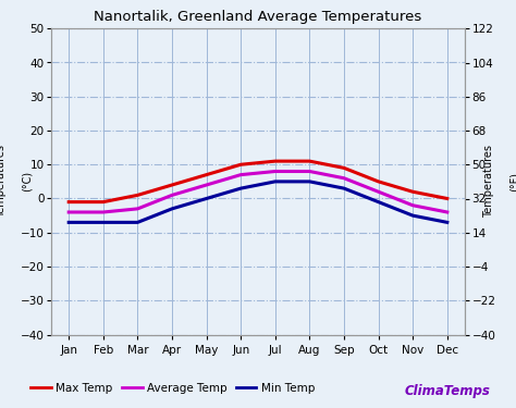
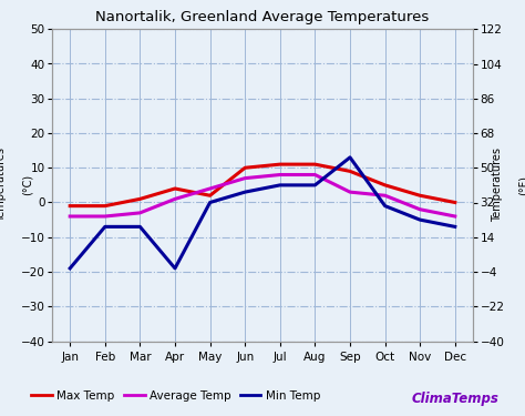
Min Temp/Jan: -7 -> -19
Min Temp/Apr: -3 -> -19
Max Temp/May: 7 -> 2
Average Temp/Sep: 6 -> 3
Min Temp/Sep: 3 -> 13
